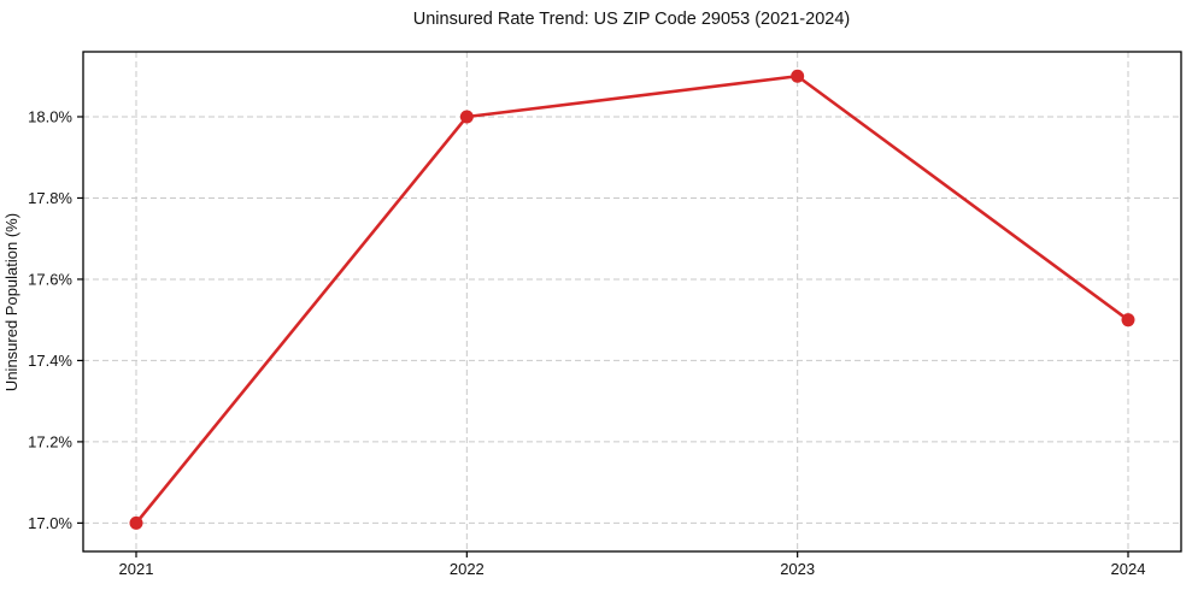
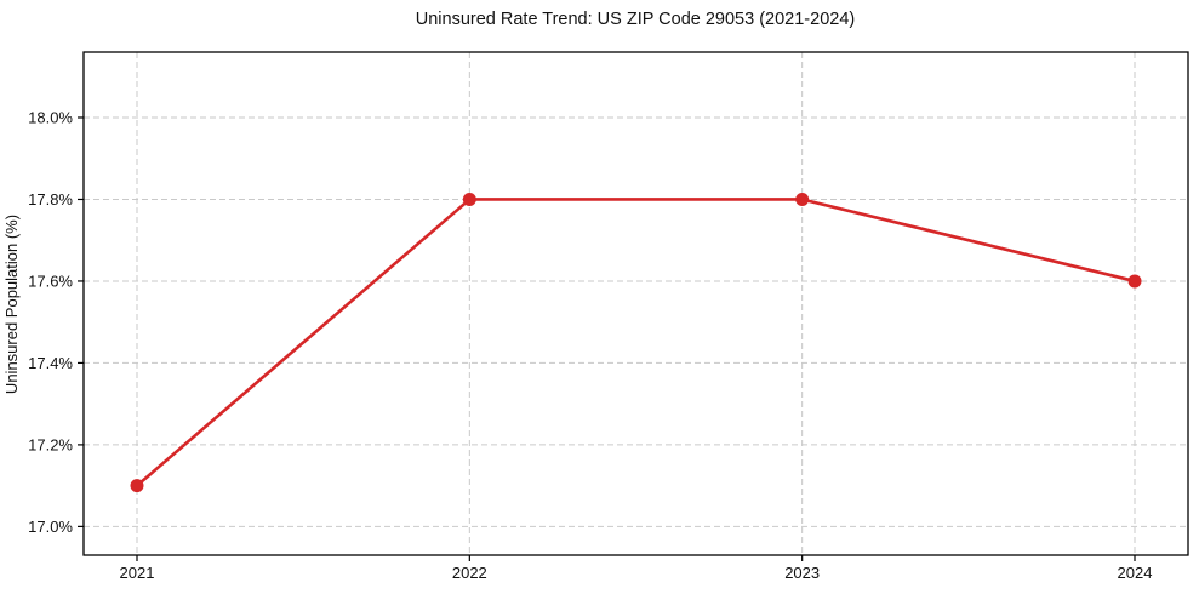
2021: 17.0% -> 17.1%
2022: 18.0% -> 17.8%
2023: 18.1% -> 17.8%
2024: 17.5% -> 17.6%
